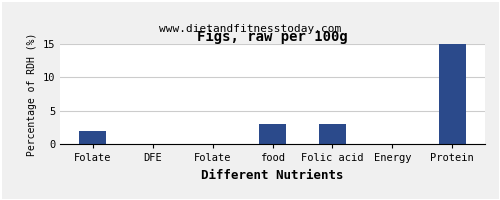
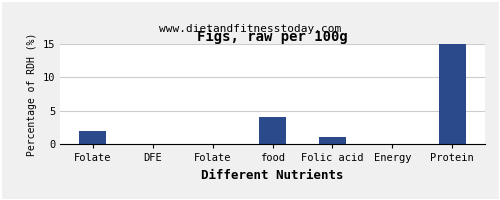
food: 3 -> 4
Folic acid: 3 -> 1
